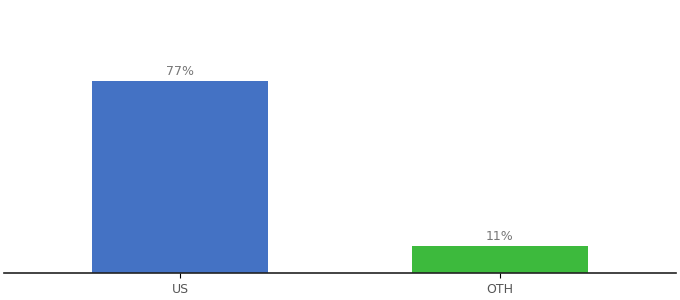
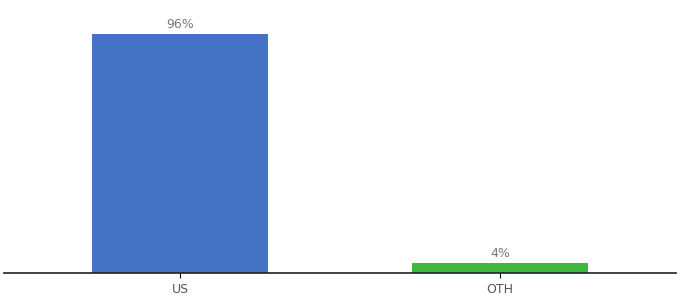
US: 77% -> 96%
OTH: 11% -> 4%
